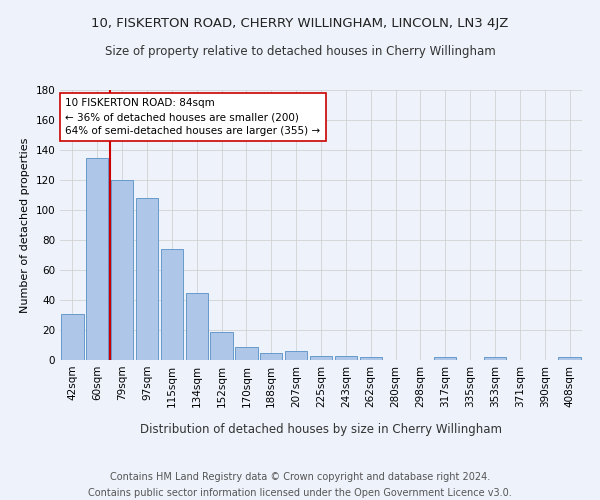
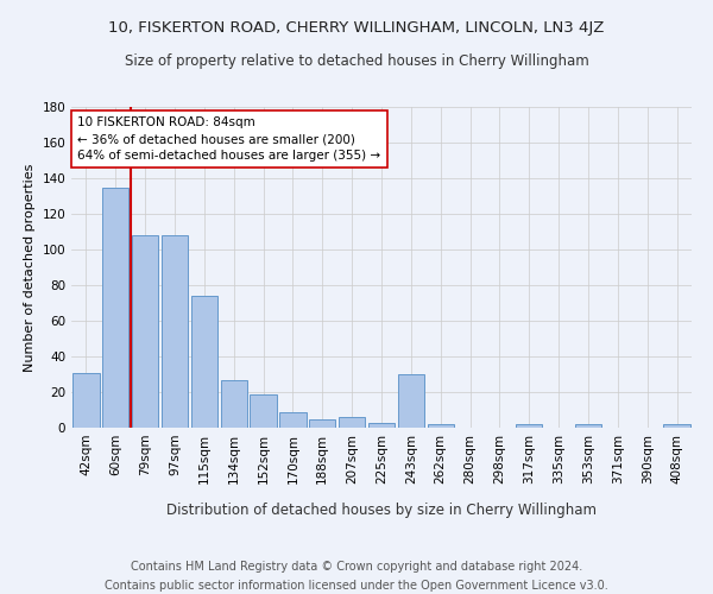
79sqm: 120 -> 108
134sqm: 45 -> 27
243sqm: 3 -> 30
